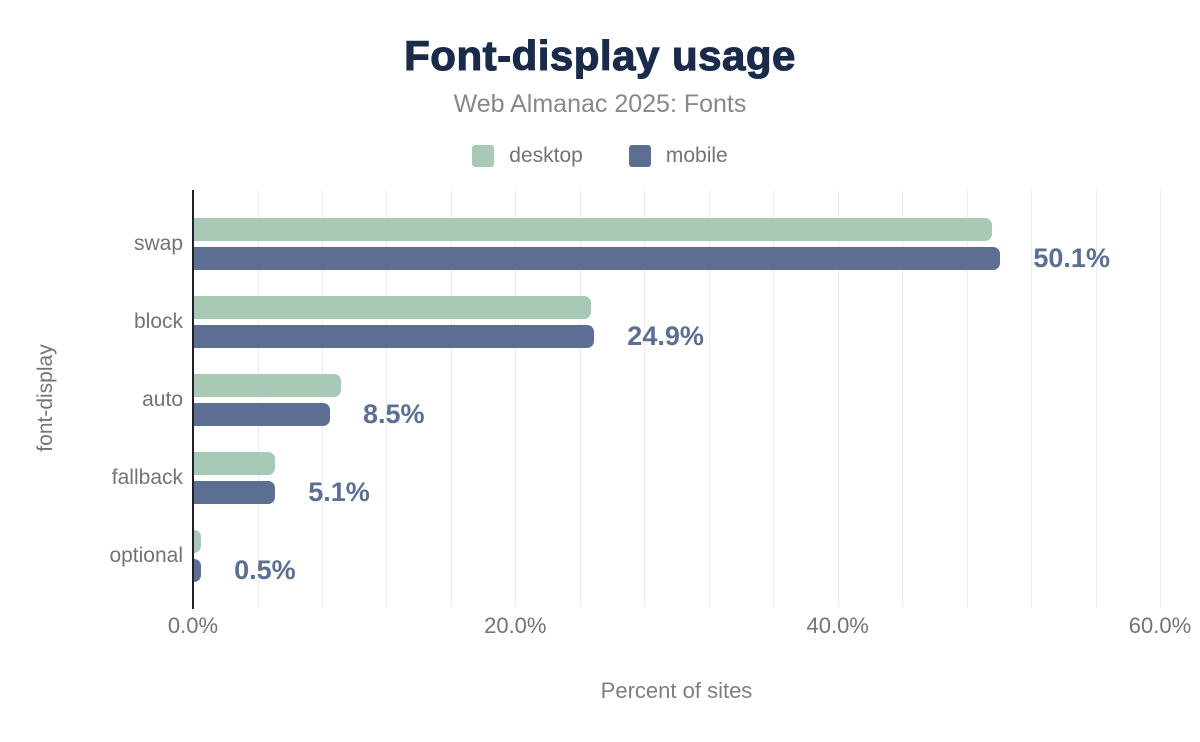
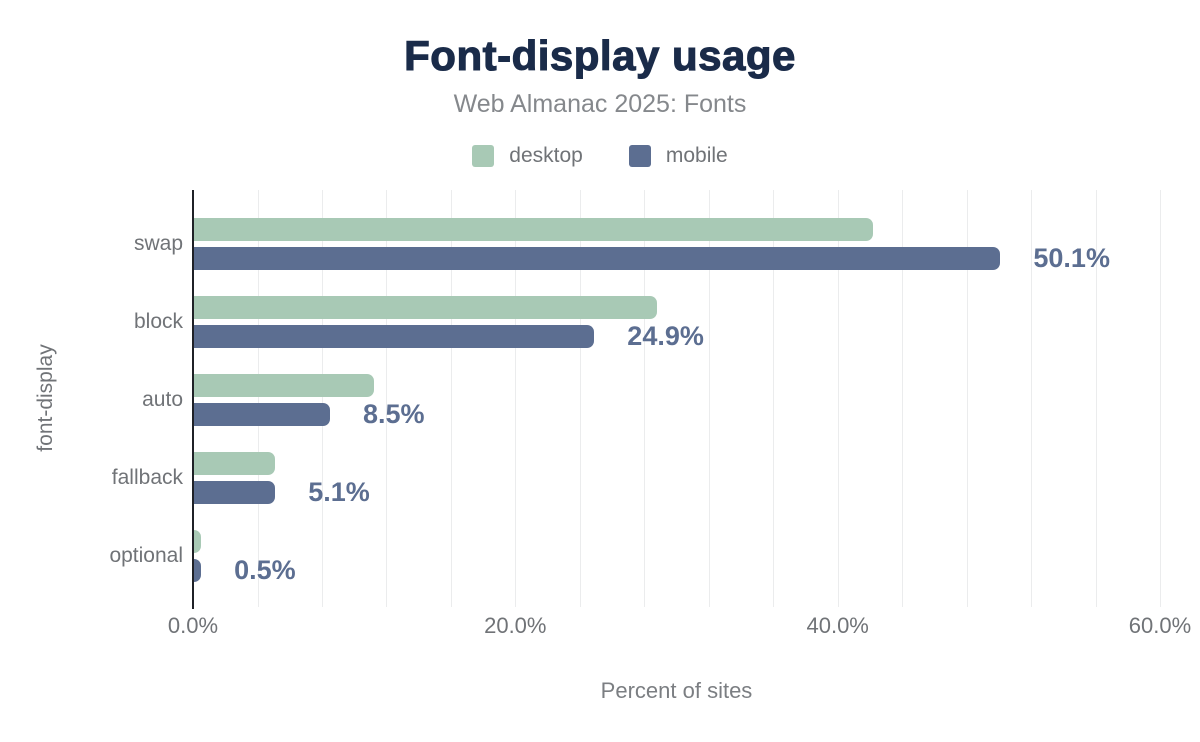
desktop/swap: 49.6% -> 42.2%
desktop/block: 24.7% -> 28.8%
desktop/auto: 9.2% -> 11.2%
